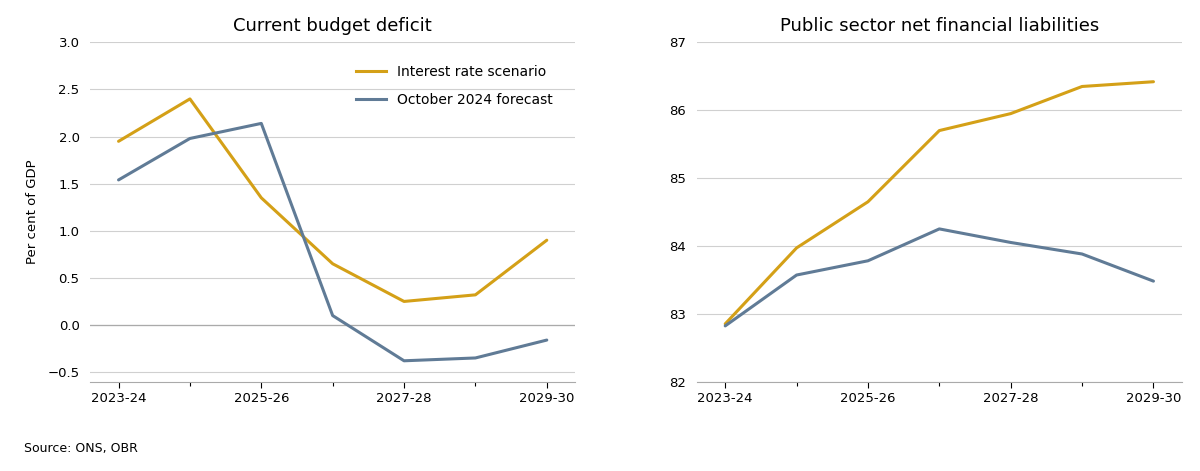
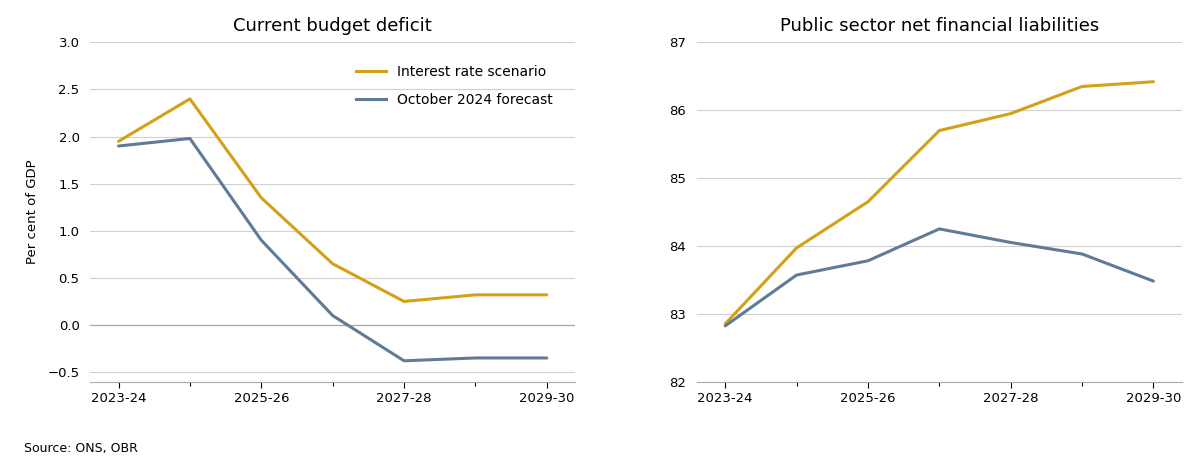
Current budget deficit/October 2024 forecast/2023-24: 1.54 -> 1.90
Current budget deficit/October 2024 forecast/2025-26: 2.14 -> 0.90
Current budget deficit/Interest rate scenario/2029-30: 0.90 -> 0.32
Current budget deficit/October 2024 forecast/2029-30: -0.16 -> -0.35
